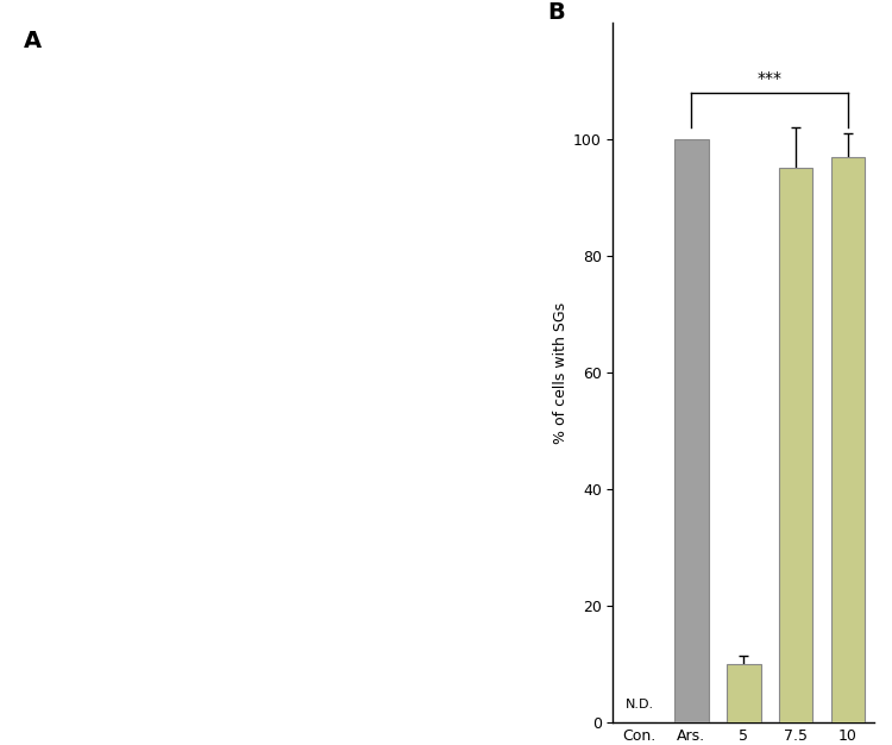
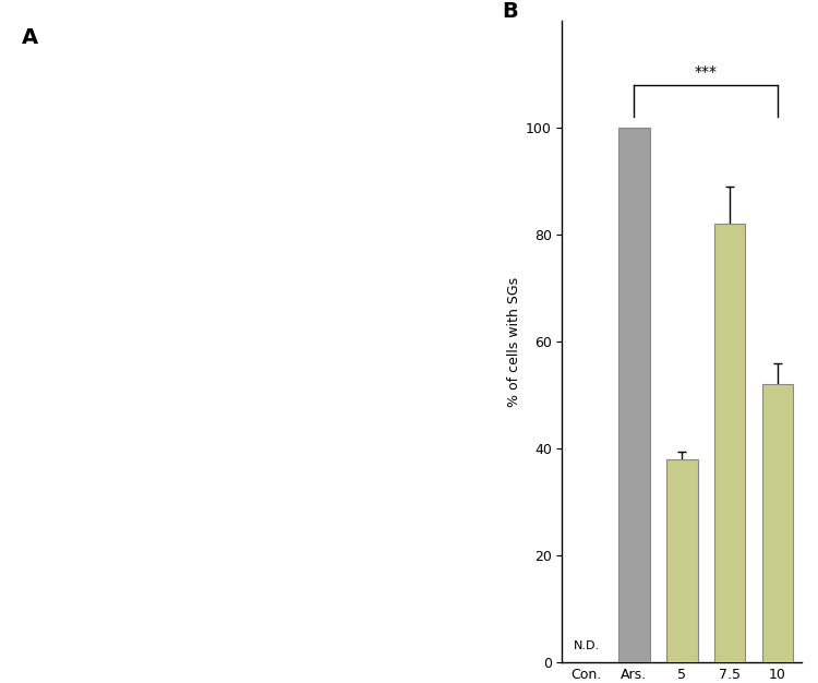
5: 10 -> 38
7.5: 95 -> 82
10: 97 -> 52
